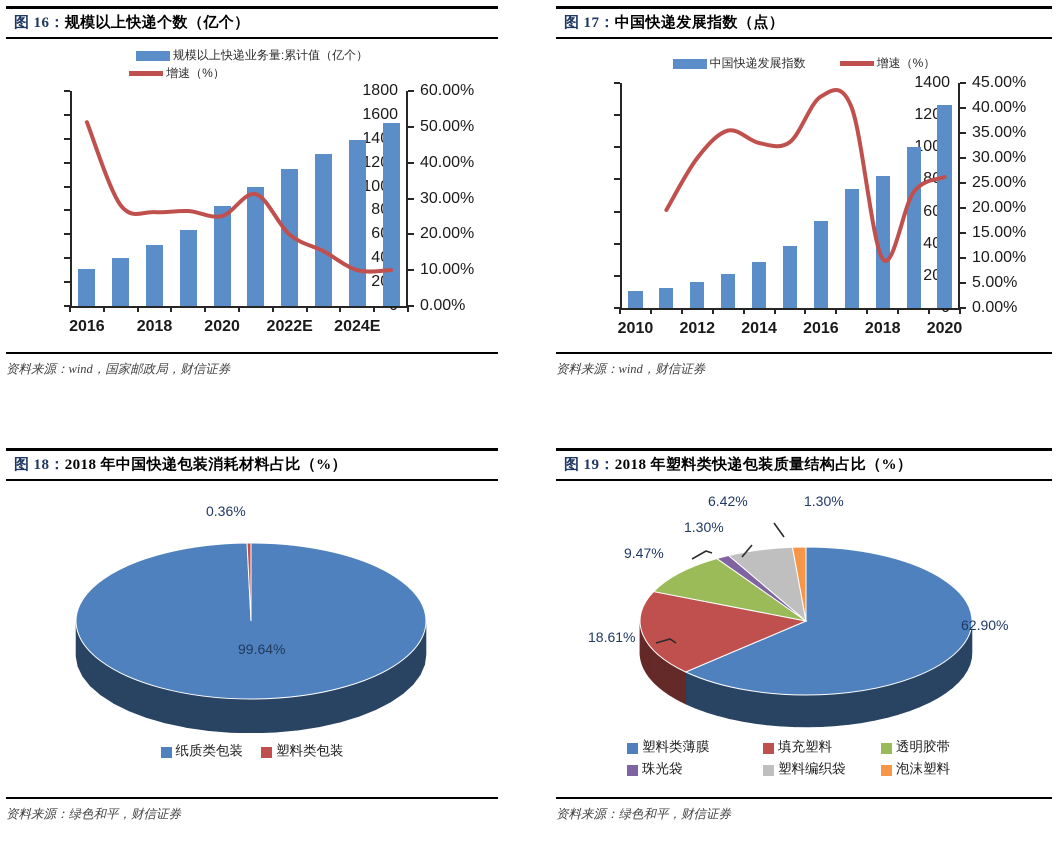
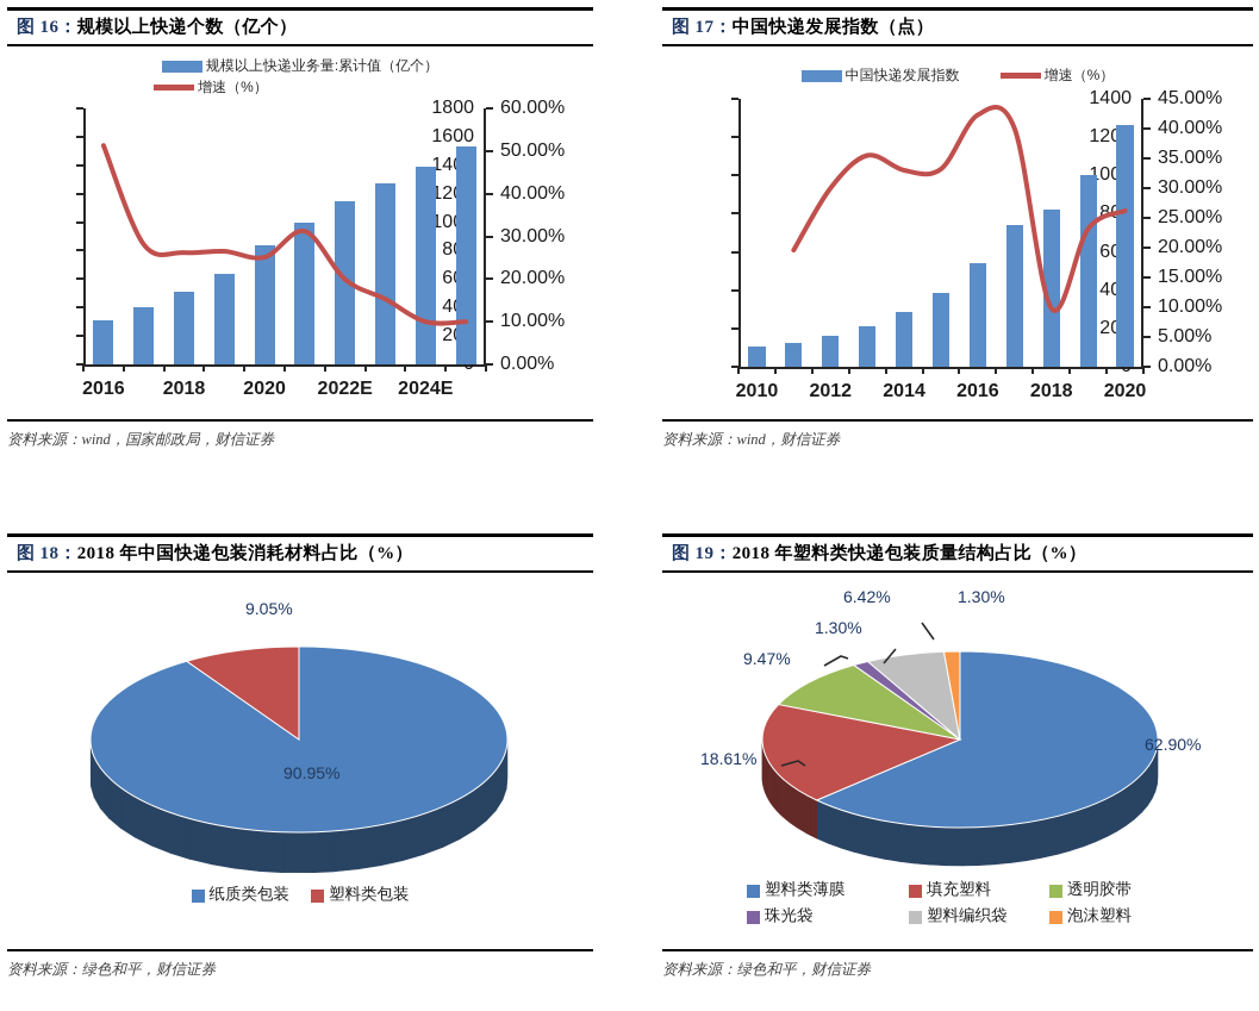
2018 年中国快递包装消耗材料占比（%）/纸质类包装: 99.64% -> 90.95%
2018 年中国快递包装消耗材料占比（%）/塑料类包装: 0.36% -> 9.05%
